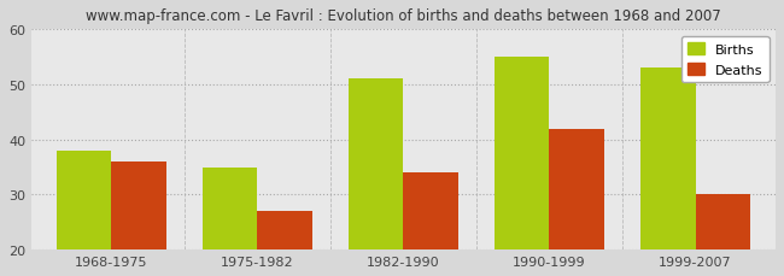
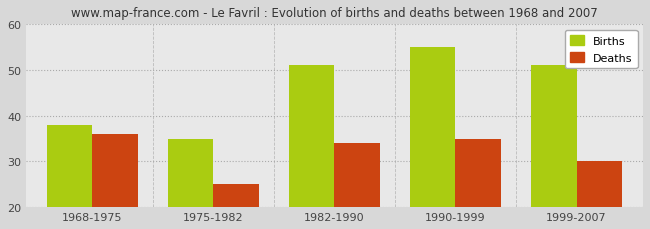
Deaths/1975-1982: 27 -> 25
Deaths/1990-1999: 42 -> 35
Births/1999-2007: 53 -> 51
